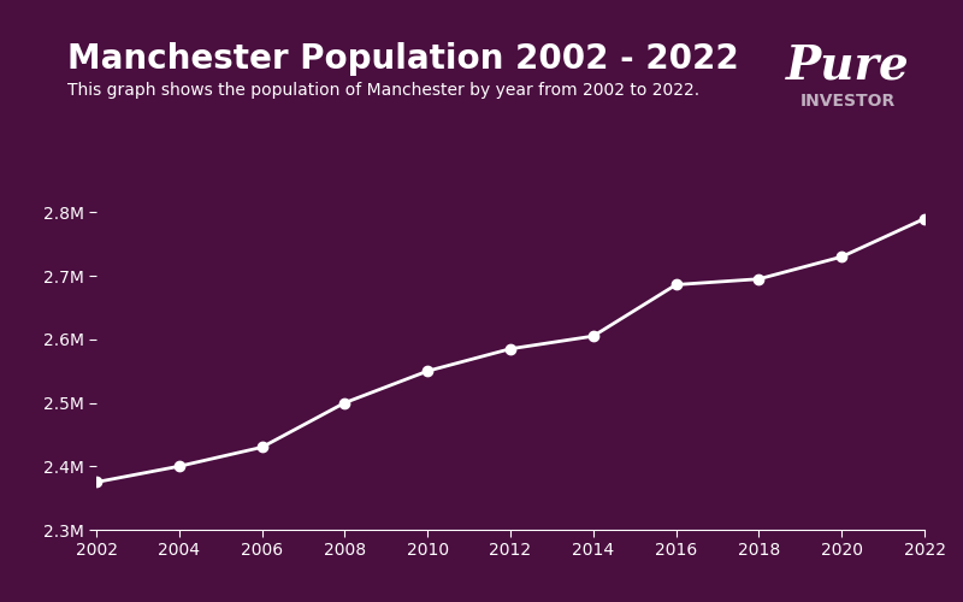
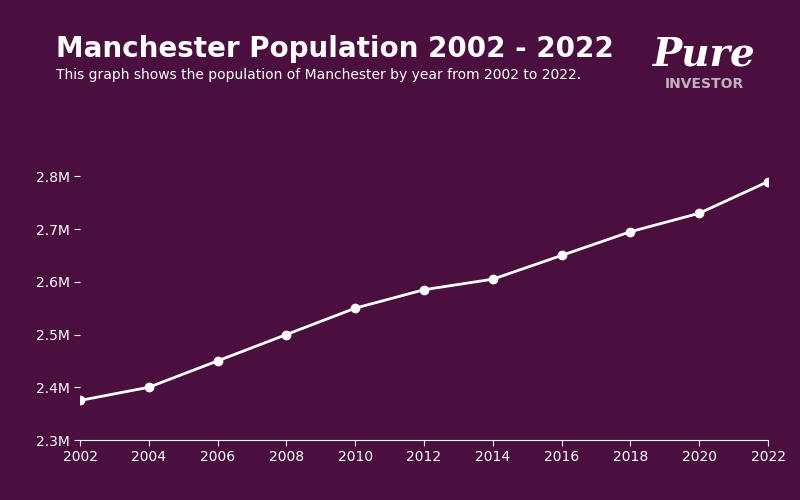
2006: 2.430M -> 2.450M
2016: 2.686M -> 2.650M
